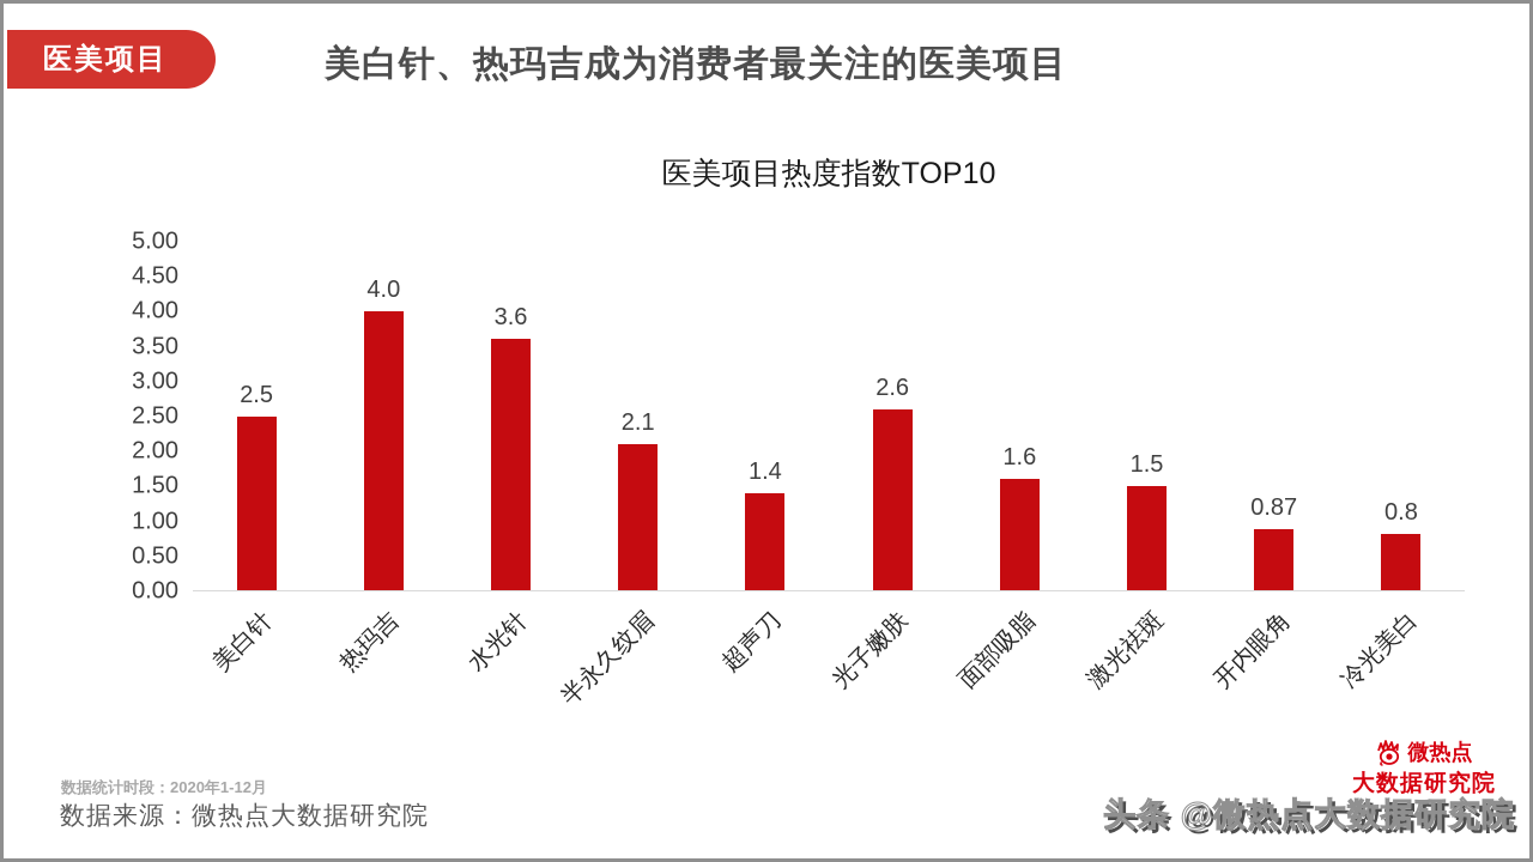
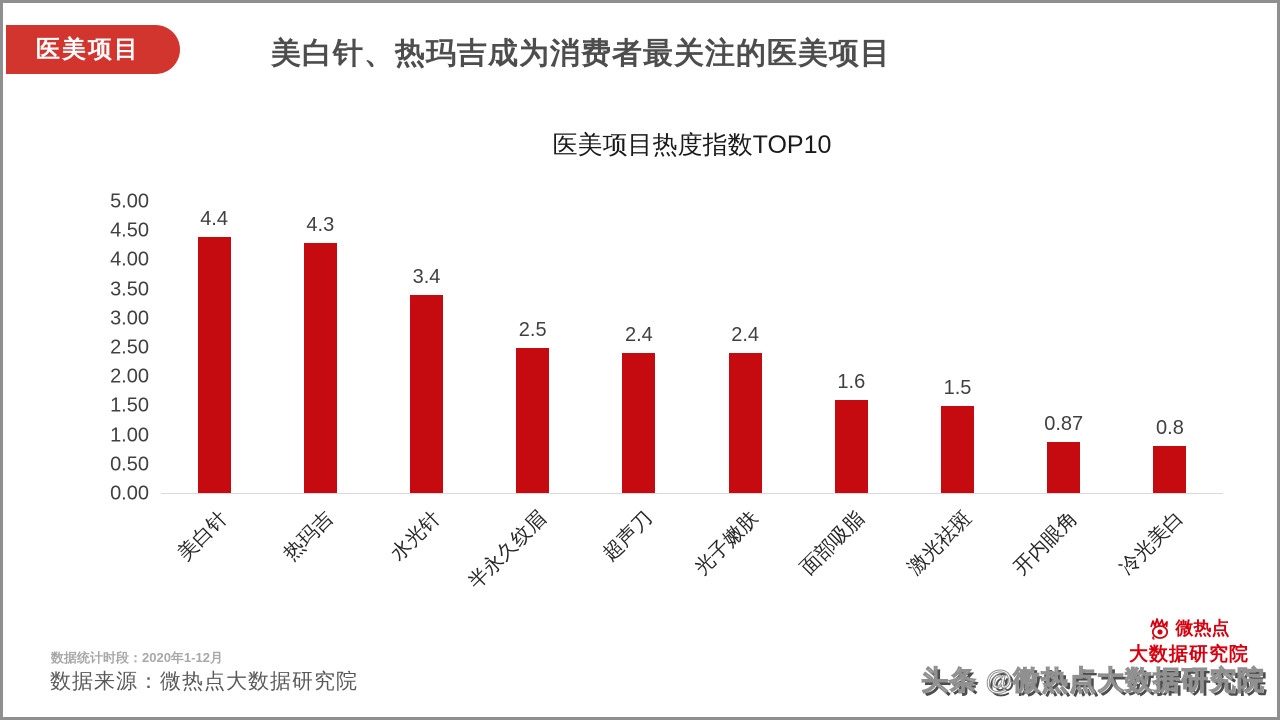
美白针: 2.5 -> 4.4
热玛吉: 4.0 -> 4.3
水光针: 3.6 -> 3.4
半永久纹眉: 2.1 -> 2.5
超声刀: 1.4 -> 2.4
光子嫩肤: 2.6 -> 2.4
